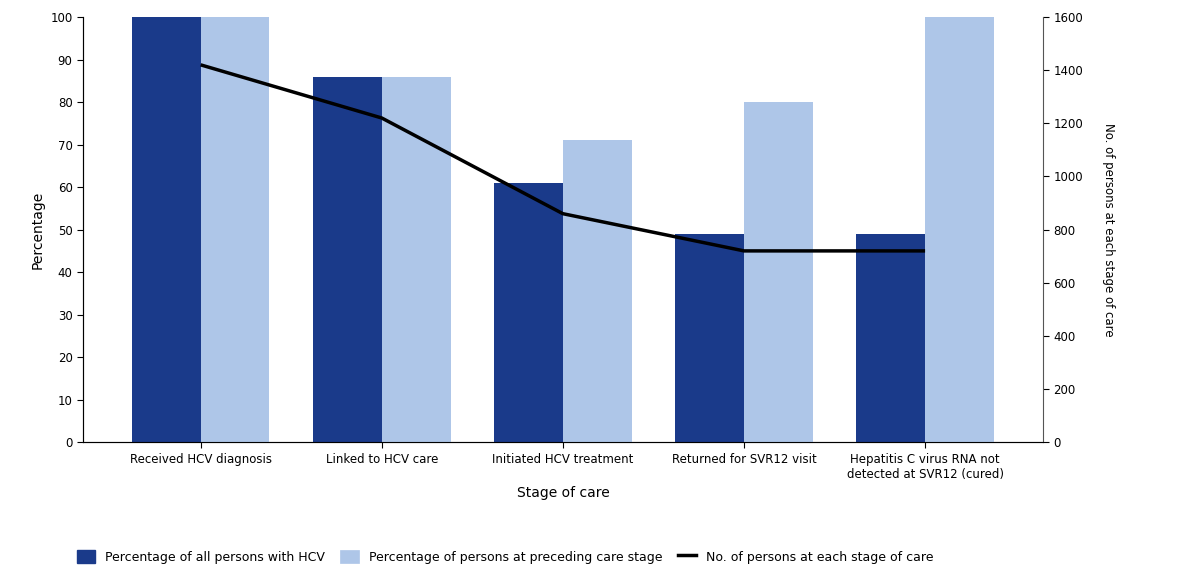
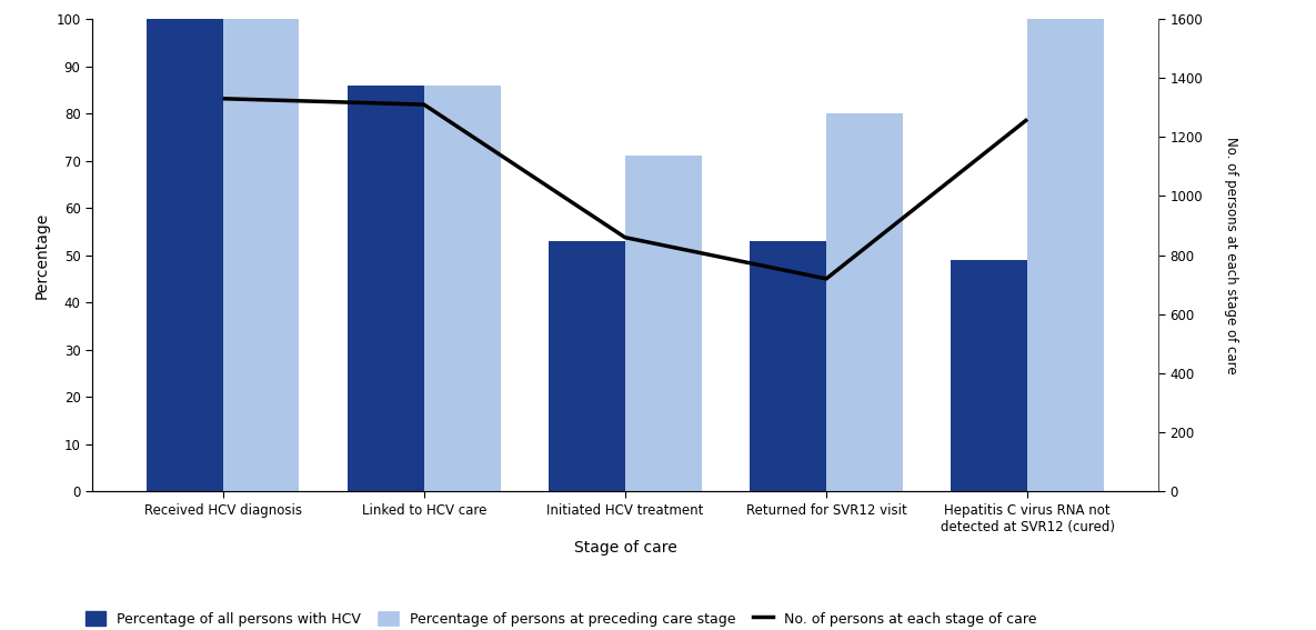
No. of persons at each stage of care/Received HCV diagnosis: 1420 -> 1330
No. of persons at each stage of care/Linked to HCV care: 1220 -> 1310
Percentage of all persons with HCV/Initiated HCV treatment: 61 -> 53
Percentage of all persons with HCV/Returned for SVR12 visit: 49 -> 53
No. of persons at each stage of care/Hepatitis C virus RNA not detected at SVR12 (cured): 720 -> 1260
